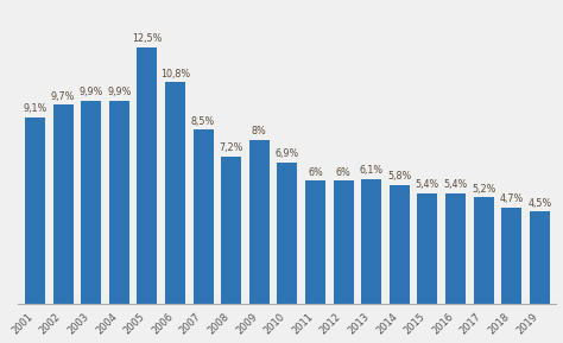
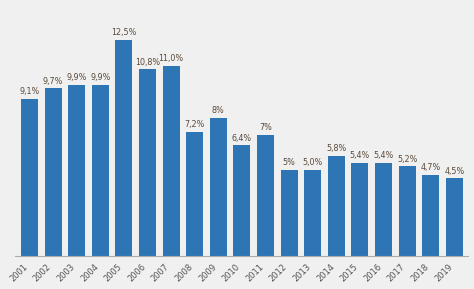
2007: 8,5% -> 11,0%
2010: 6,9% -> 6,4%
2011: 6% -> 7%
2012: 6% -> 5%
2013: 6,1% -> 5,0%
